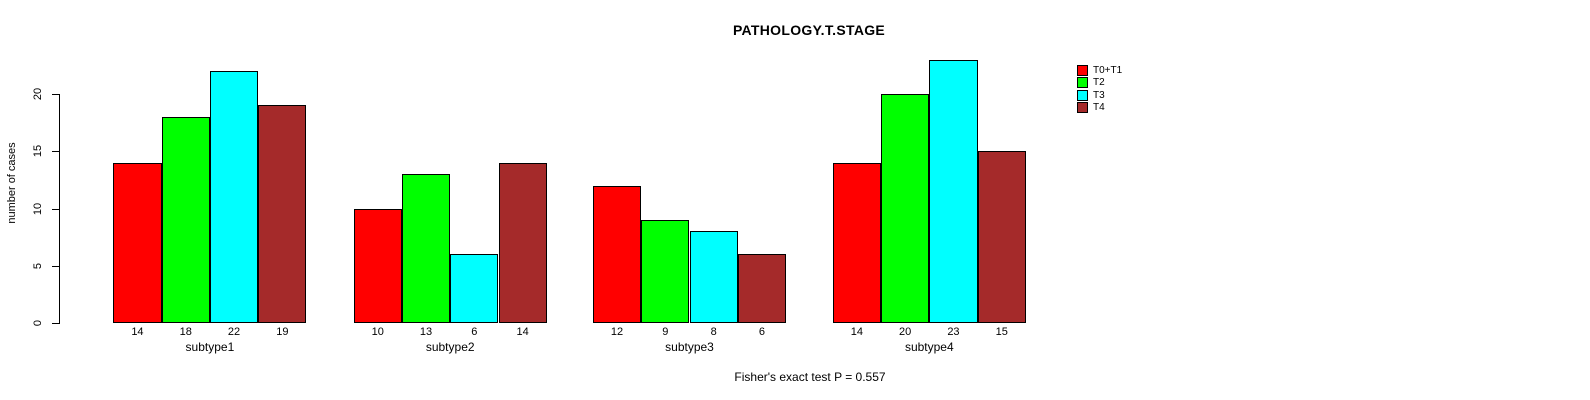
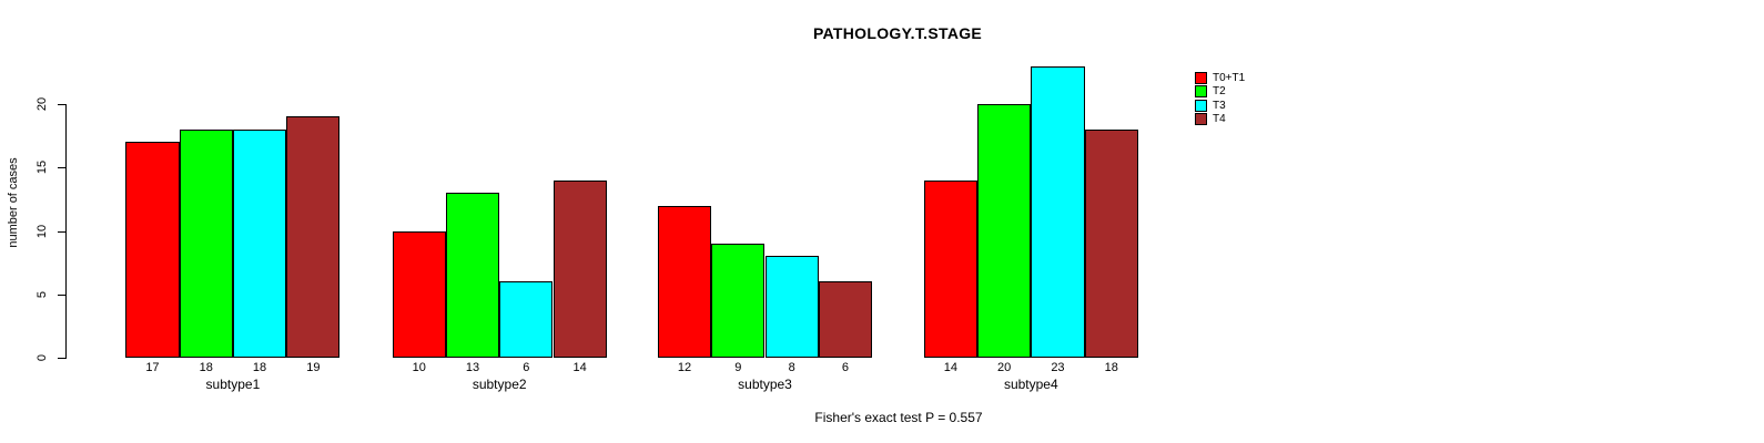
T0+T1/subtype1: 14 -> 17
T3/subtype1: 22 -> 18
T4/subtype4: 15 -> 18
